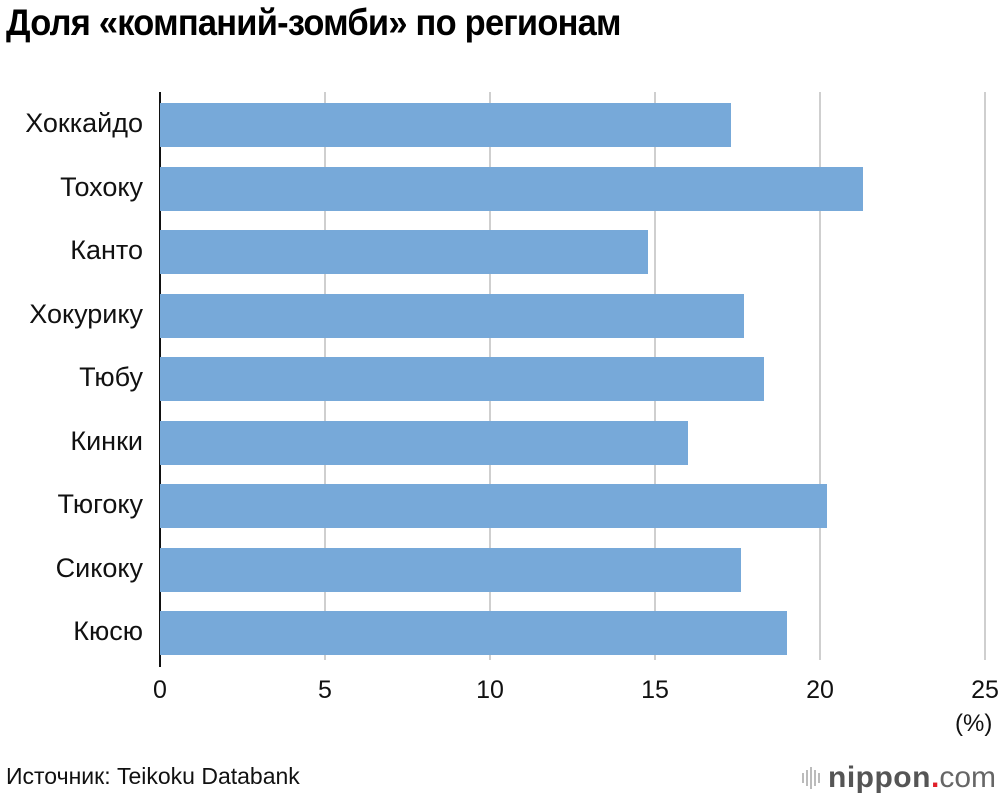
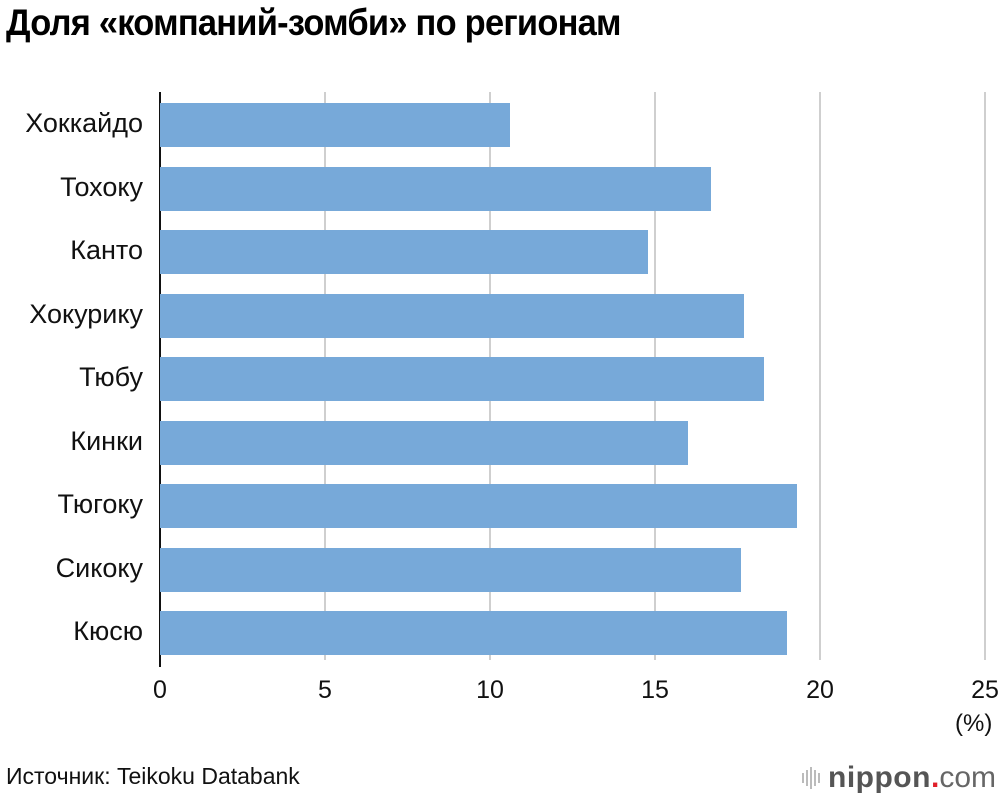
Хоккайдо: 17.3 -> 10.6
Тохоку: 21.3 -> 16.7
Тюгоку: 20.2 -> 19.3
